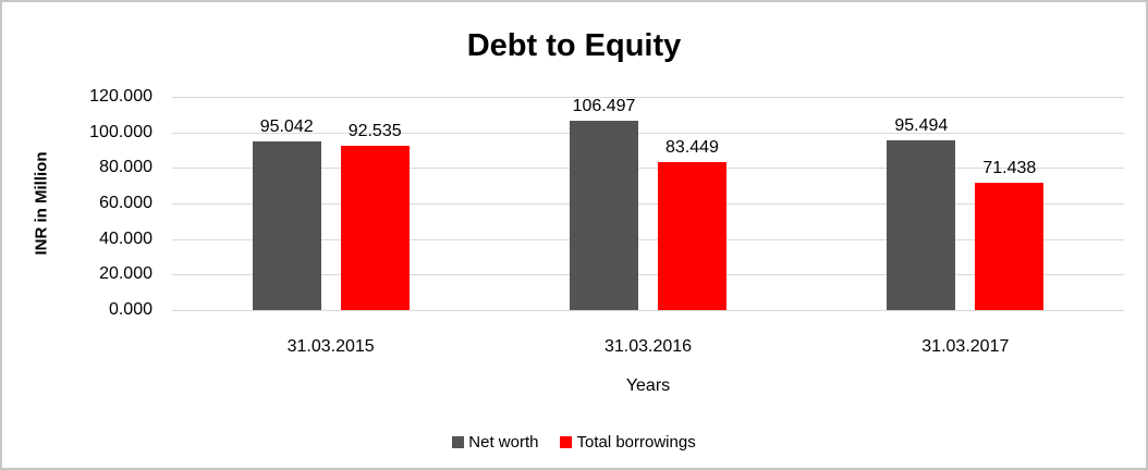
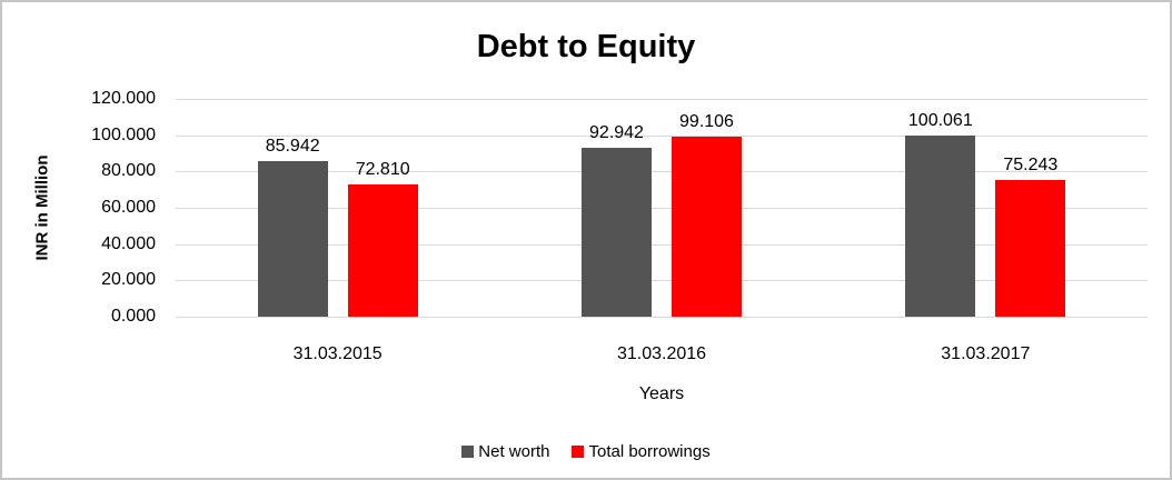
Net worth/31.03.2015: 95.042 -> 85.942
Total borrowings/31.03.2015: 92.535 -> 72.810
Net worth/31.03.2016: 106.497 -> 92.942
Total borrowings/31.03.2016: 83.449 -> 99.106
Net worth/31.03.2017: 95.494 -> 100.061
Total borrowings/31.03.2017: 71.438 -> 75.243
